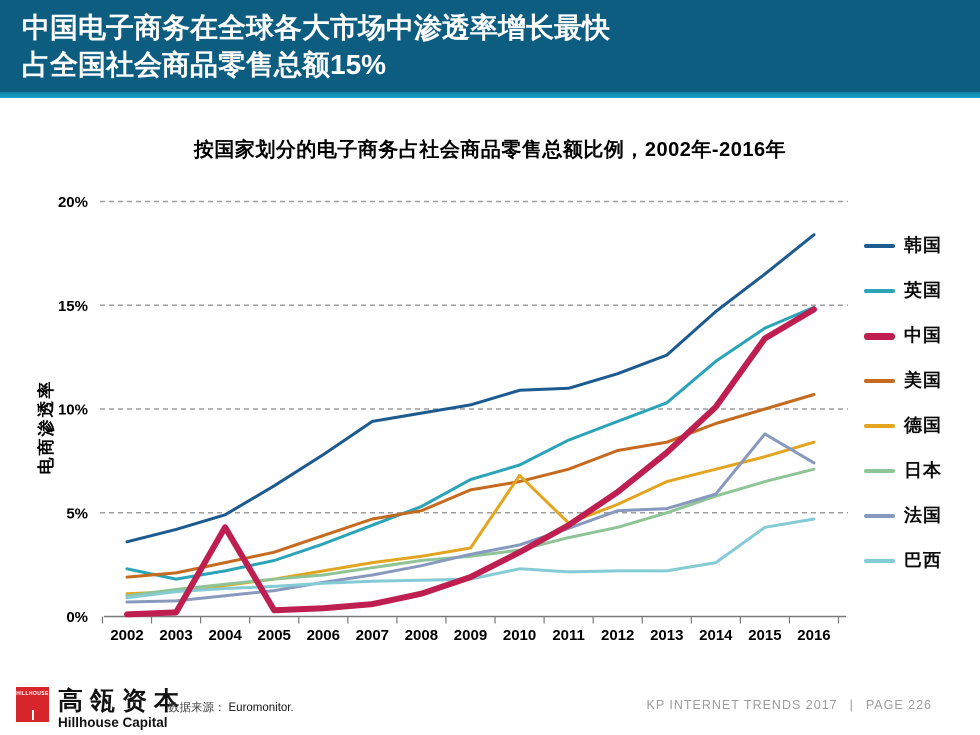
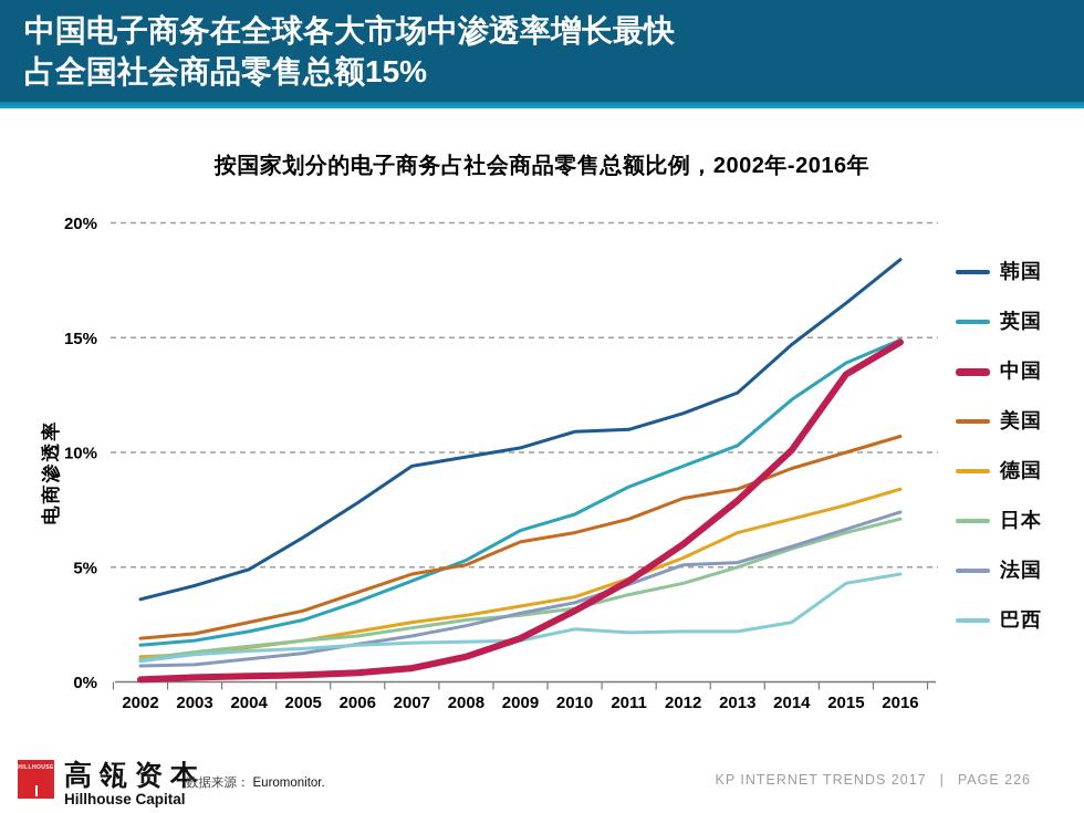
英国/2002: 2.3% -> 1.6%
中国/2004: 4.3% -> 0.2%
德国/2010: 6.8% -> 3.7%
法国/2015: 8.8% -> 6.7%
